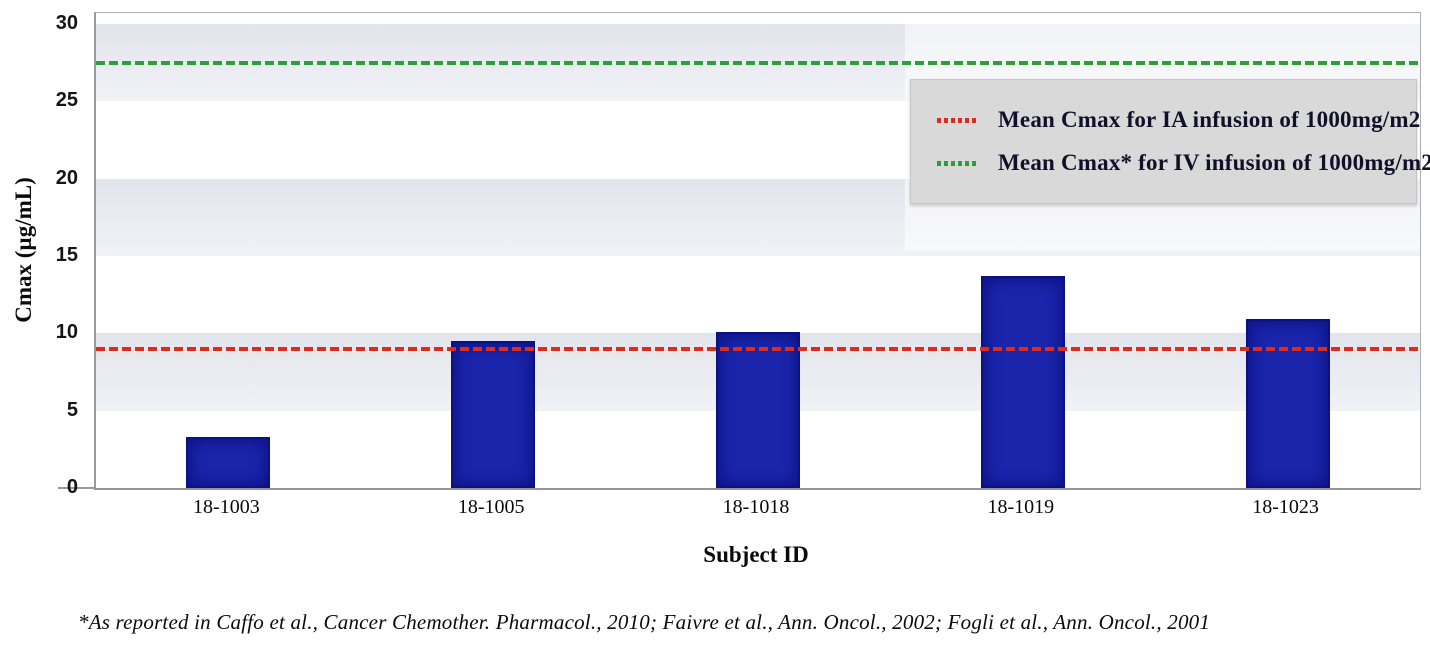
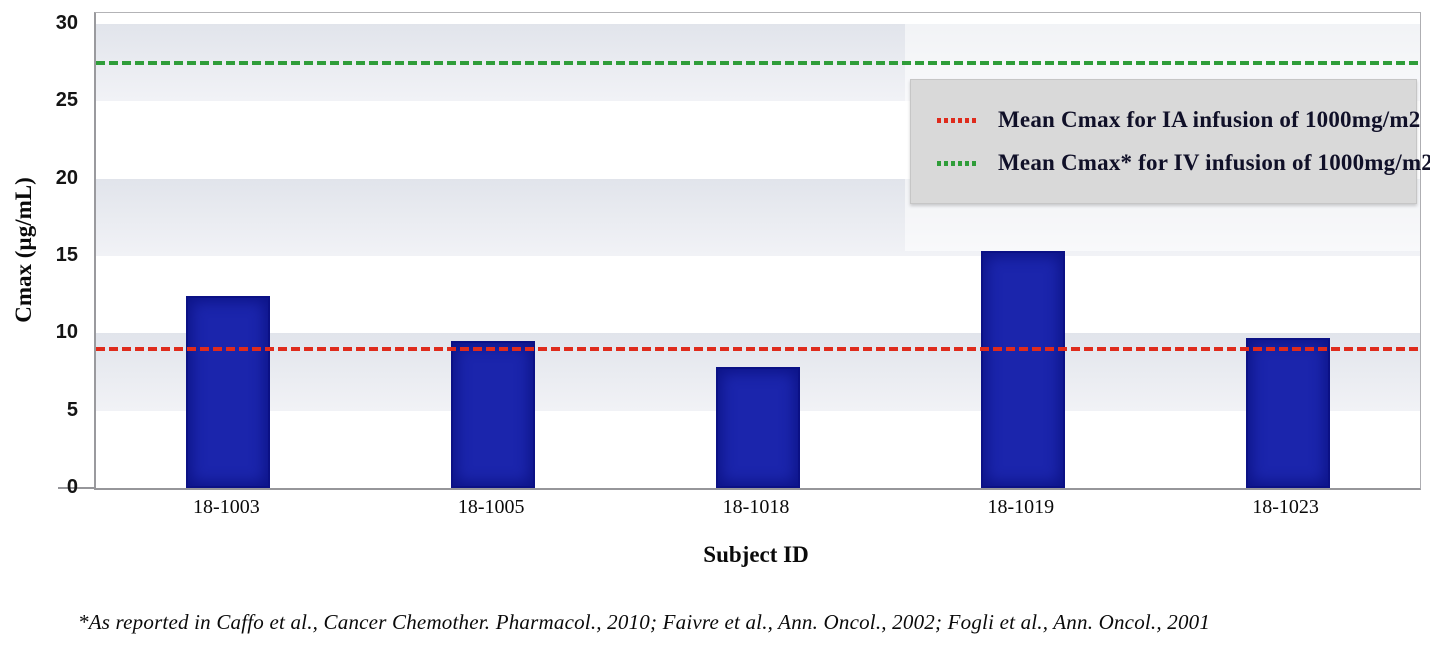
18-1003: 3.3 -> 12.4
18-1018: 10.1 -> 7.8
18-1019: 13.7 -> 15.3
18-1023: 10.9 -> 9.7
